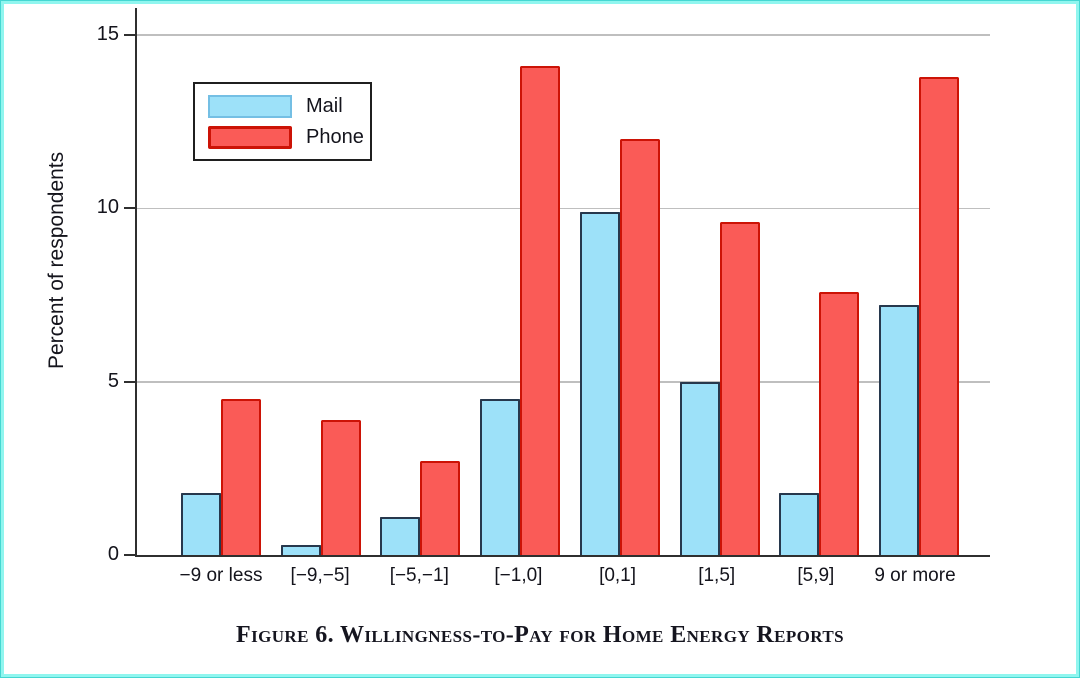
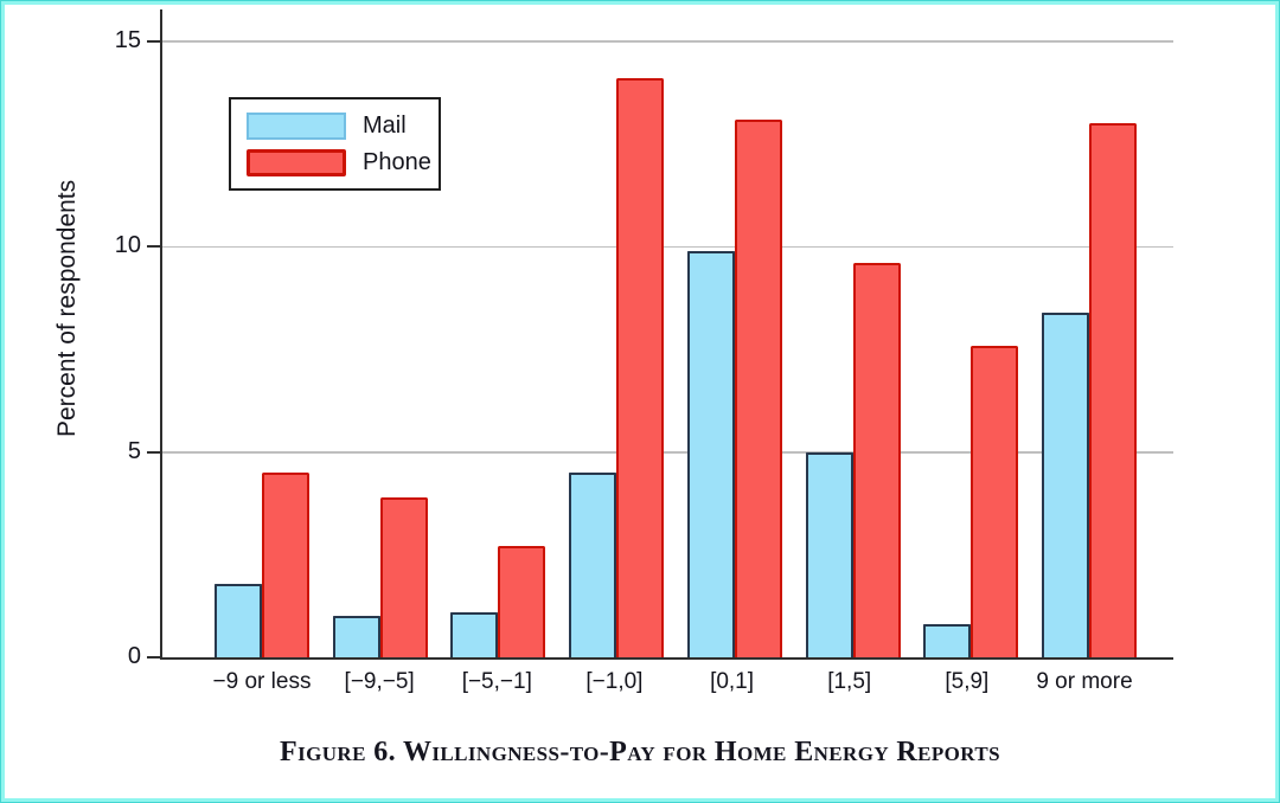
Mail/[−9,−5]: 0.3 -> 1.0
Phone/[0,1]: 12.0 -> 13.1
Mail/[5,9]: 1.8 -> 0.8
Mail/9 or more: 7.2 -> 8.4
Phone/9 or more: 13.8 -> 13.0
